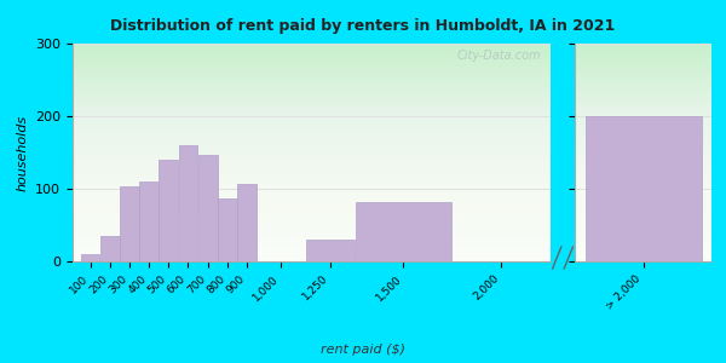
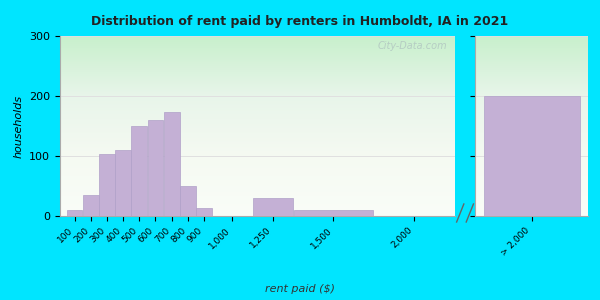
500: 140 -> 150
700: 146 -> 173
800: 86 -> 50
900: 106 -> 13
1,500: 82 -> 10
